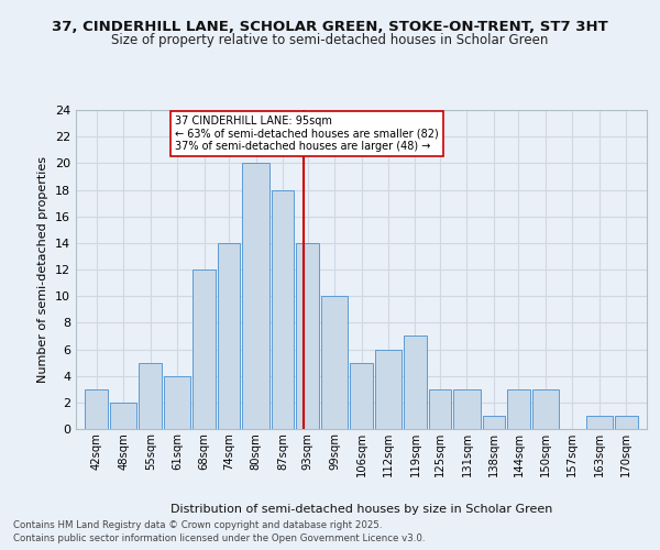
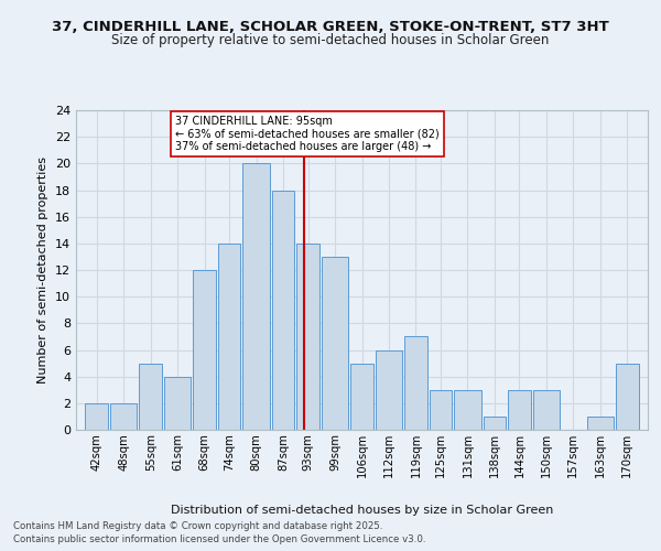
42sqm: 3 -> 2
99sqm: 10 -> 13
170sqm: 1 -> 5
